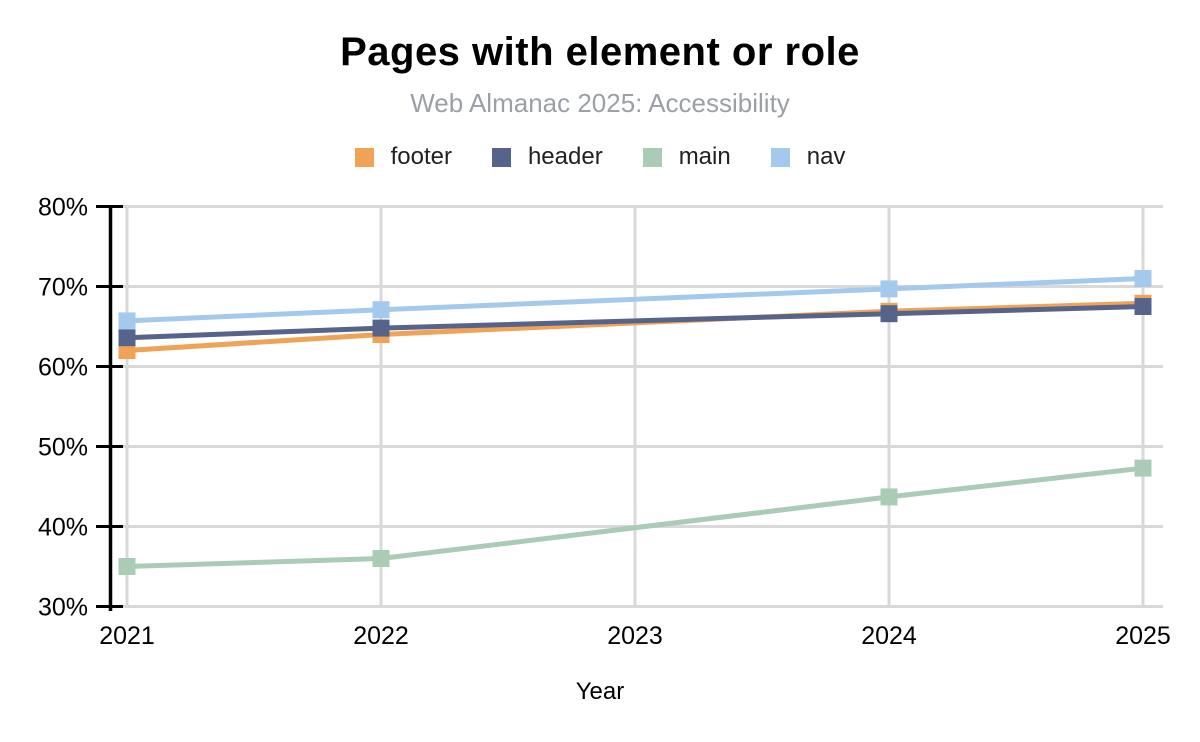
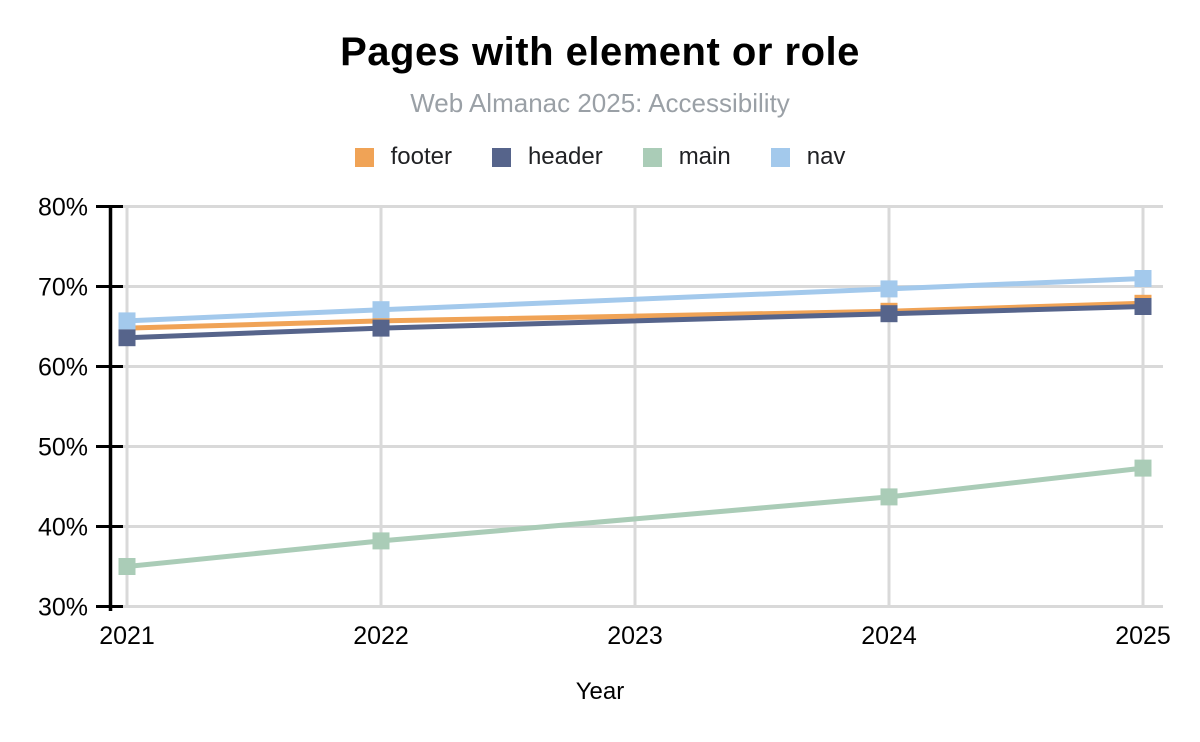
footer/2021: 62% -> 65%
footer/2022: 64% -> 66%
main/2022: 36% -> 38%
